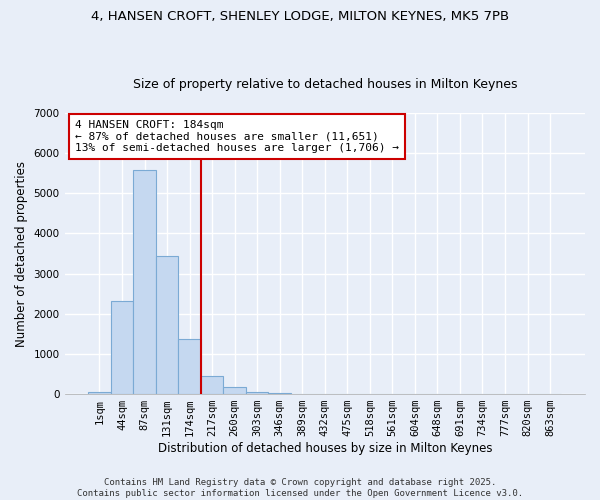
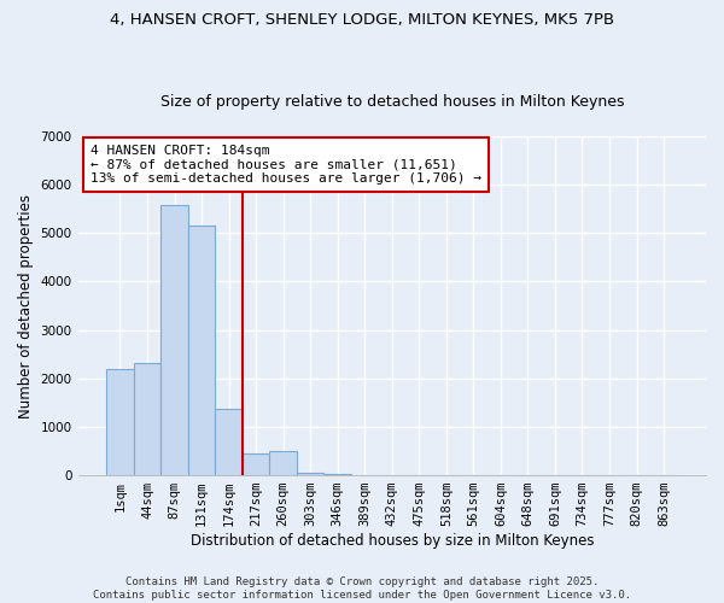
1sqm: 60 -> 2200
131sqm: 3450 -> 5150
260sqm: 180 -> 500
